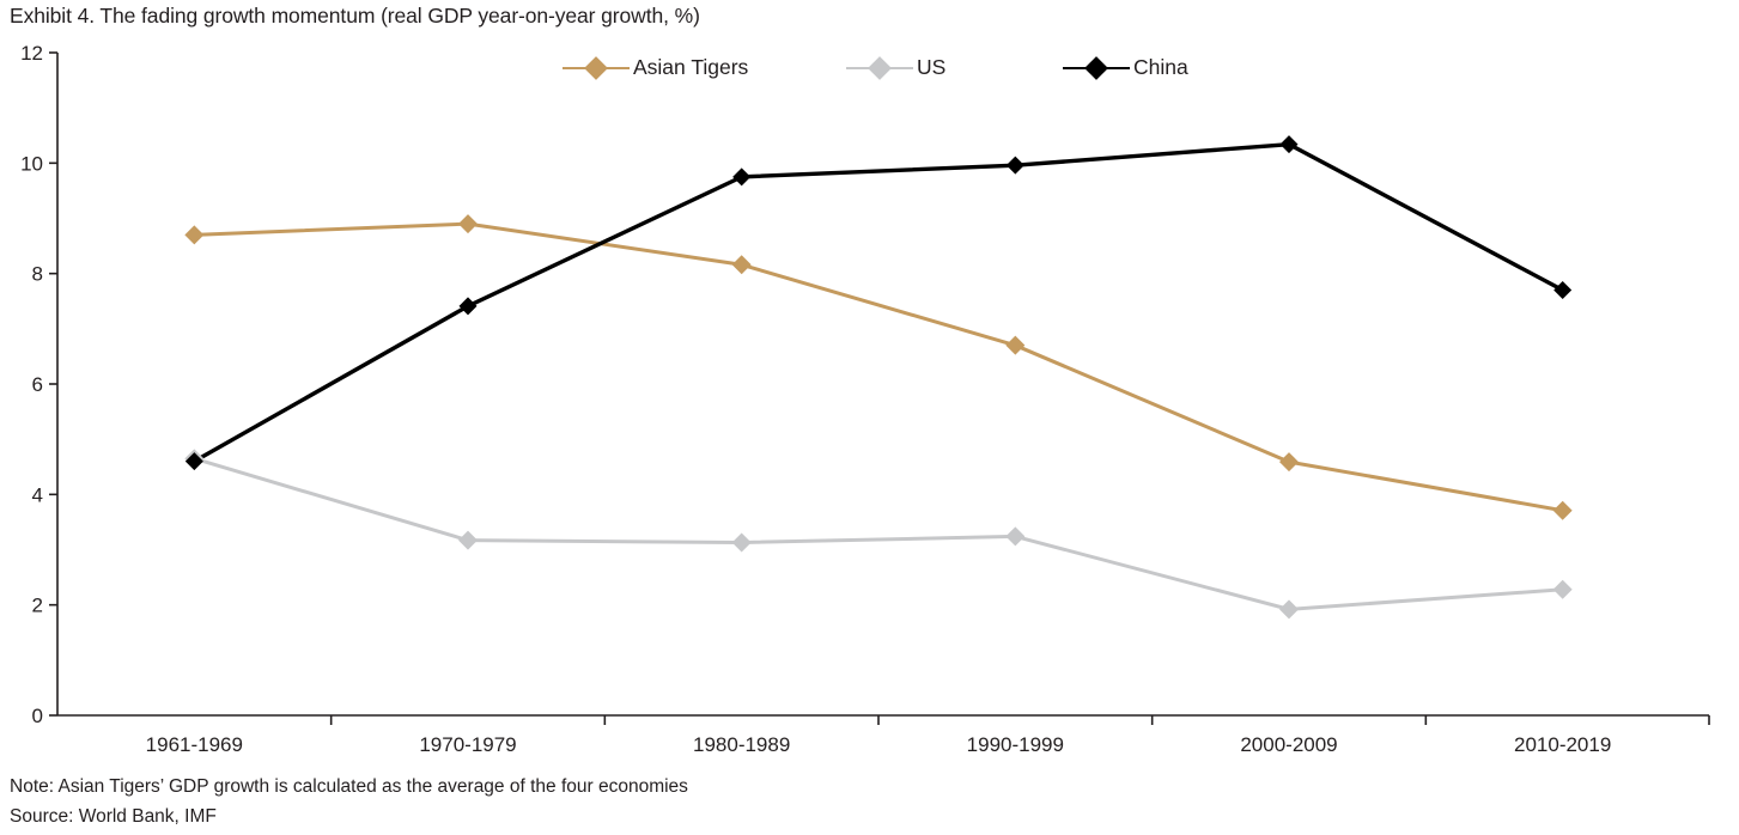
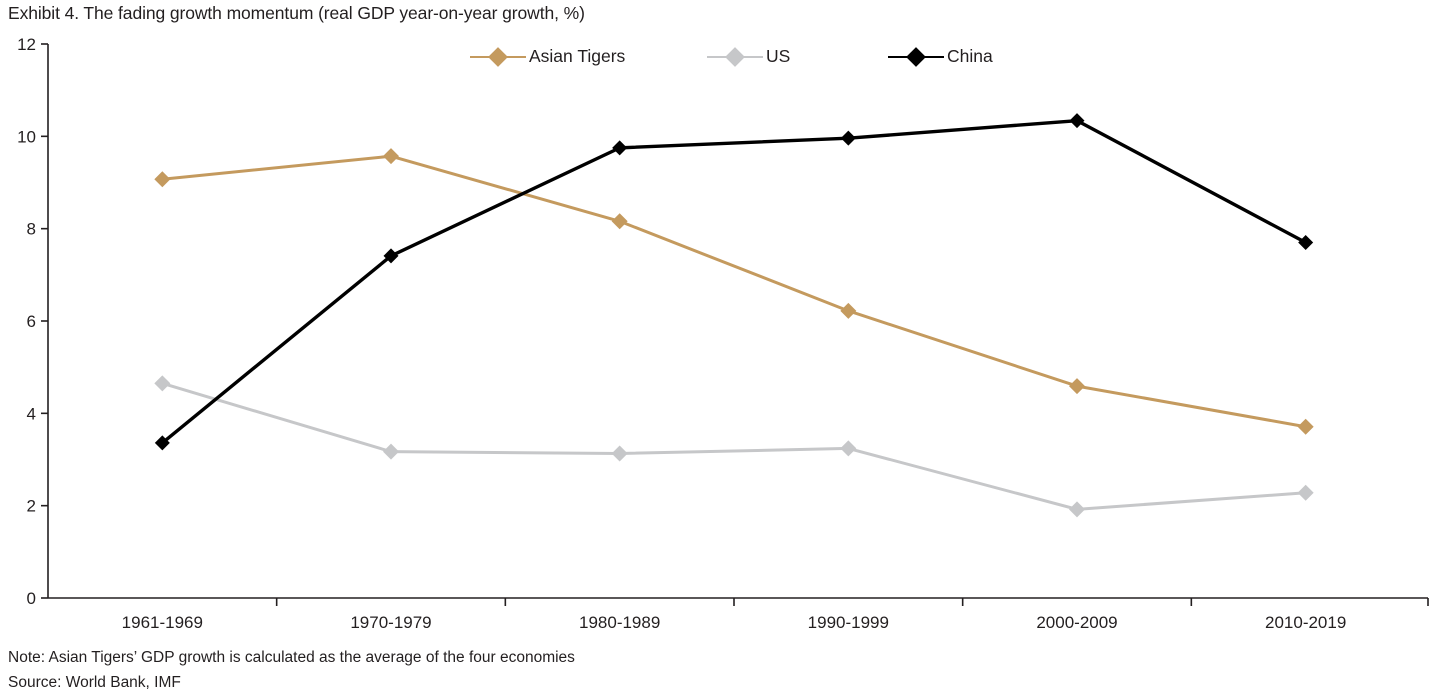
Asian Tigers/1961-1969: 8.7 -> 9.1
China/1961-1969: 4.6 -> 3.4
Asian Tigers/1970-1979: 8.9 -> 9.6
Asian Tigers/1990-1999: 6.7 -> 6.2
